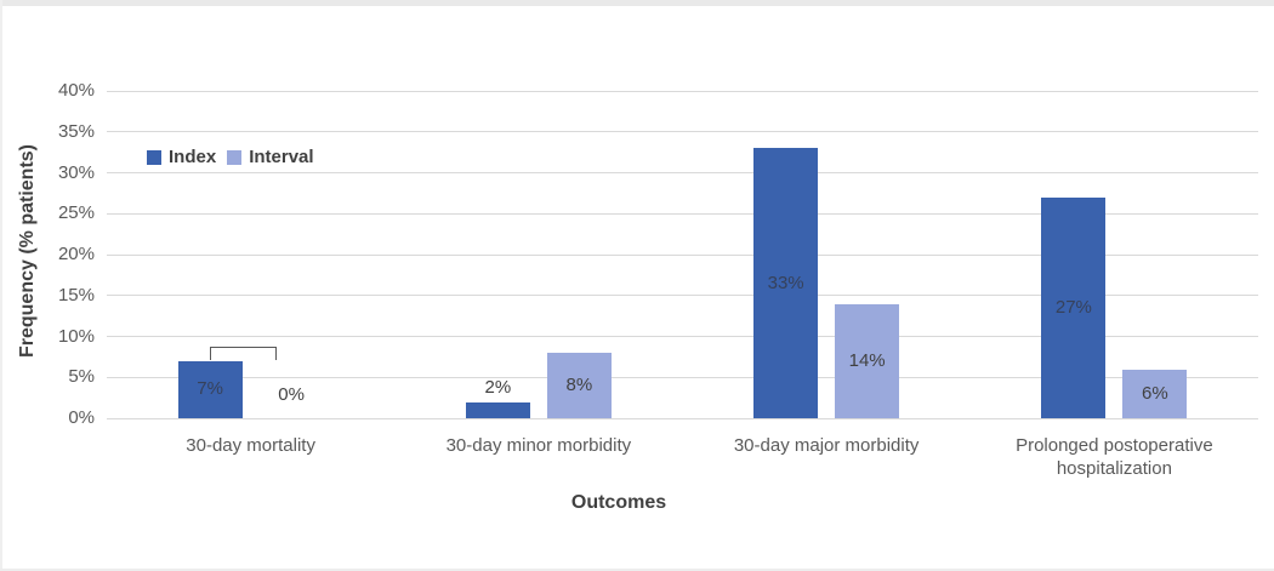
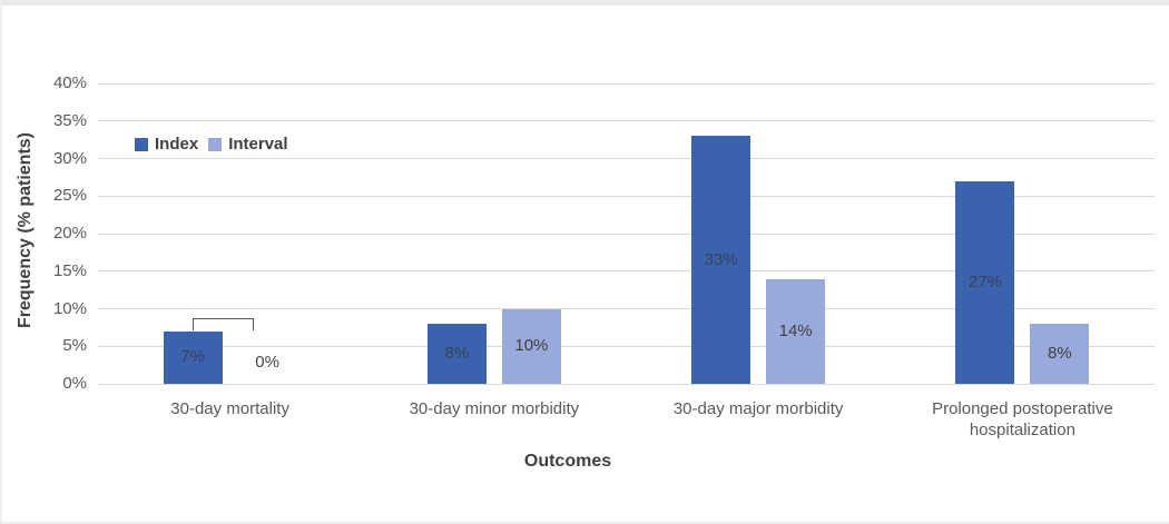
Index/30-day minor morbidity: 2% -> 8%
Interval/30-day minor morbidity: 8% -> 10%
Interval/Prolonged postoperative hospitalization: 6% -> 8%
